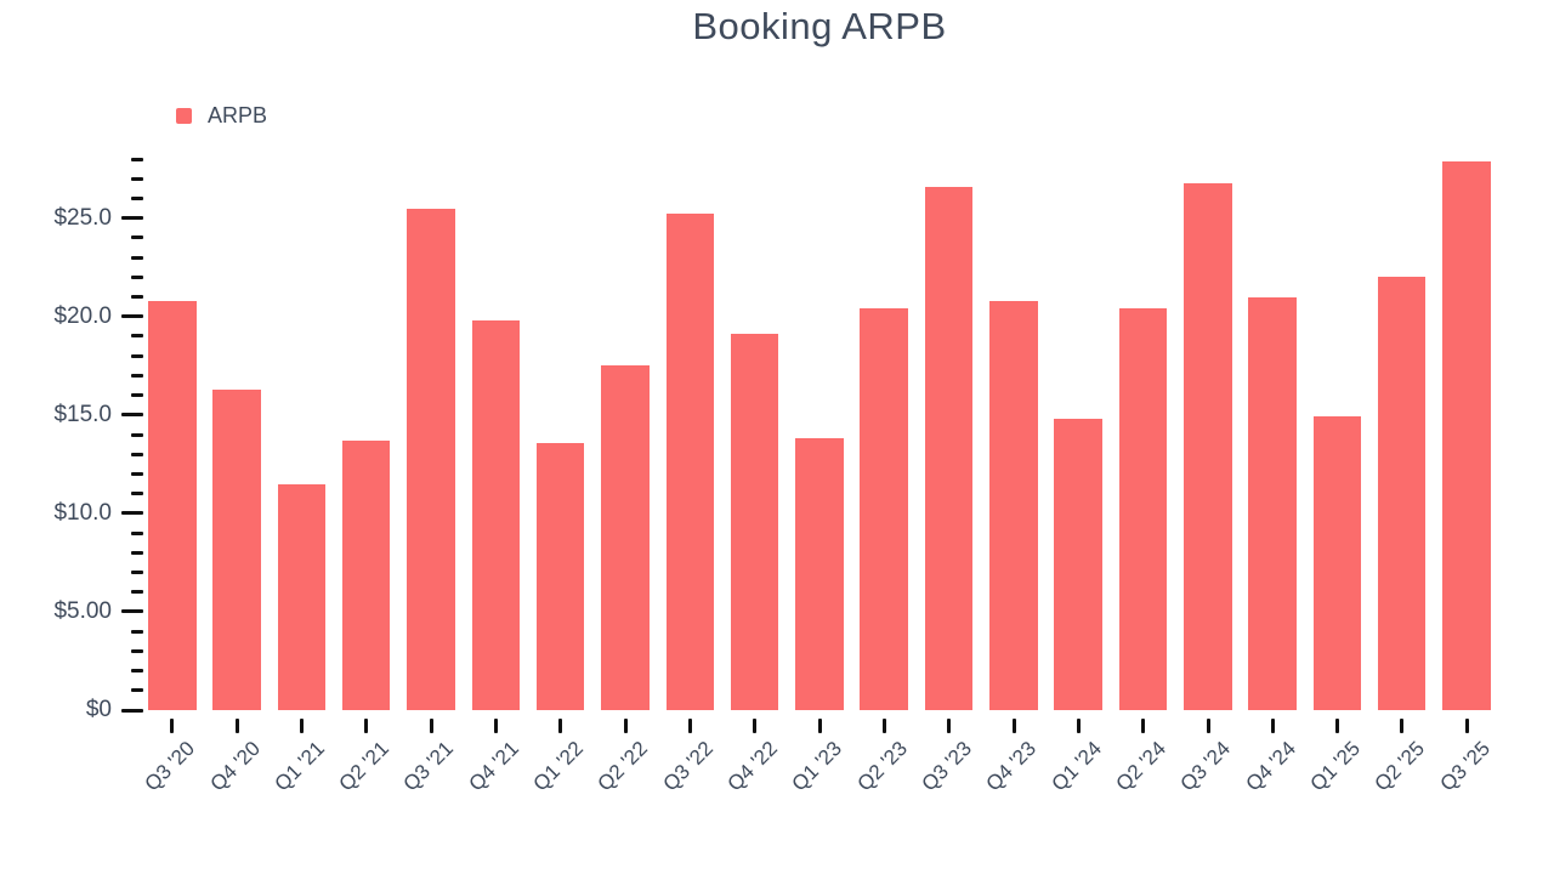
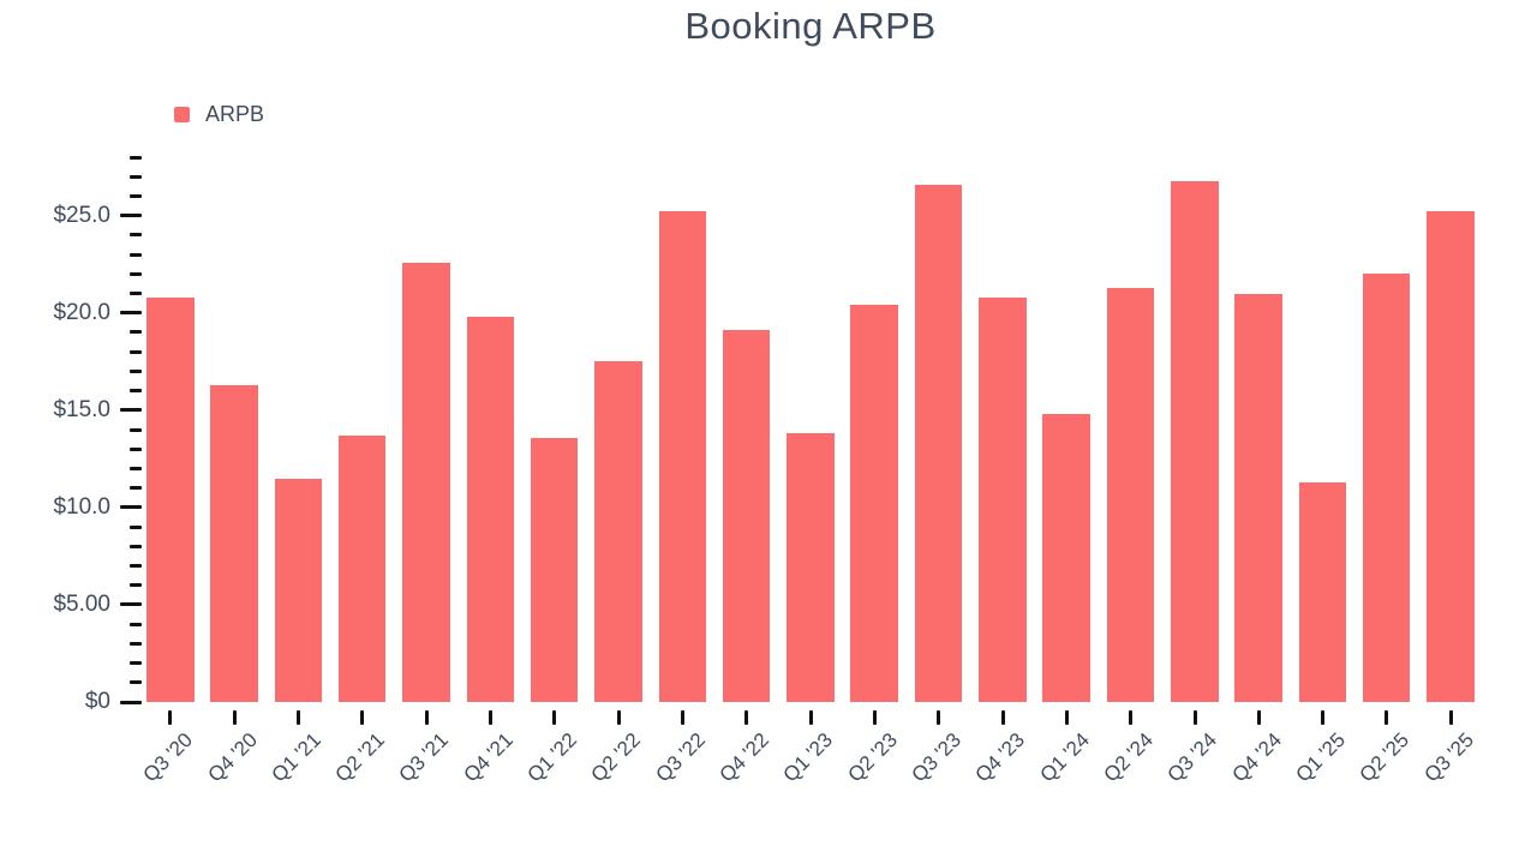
Q3 '21: $25.5 -> $22.6
Q2 '24: $20.4 -> $21.3
Q1 '25: $14.9 -> $11.3
Q3 '25: $27.9 -> $25.2
